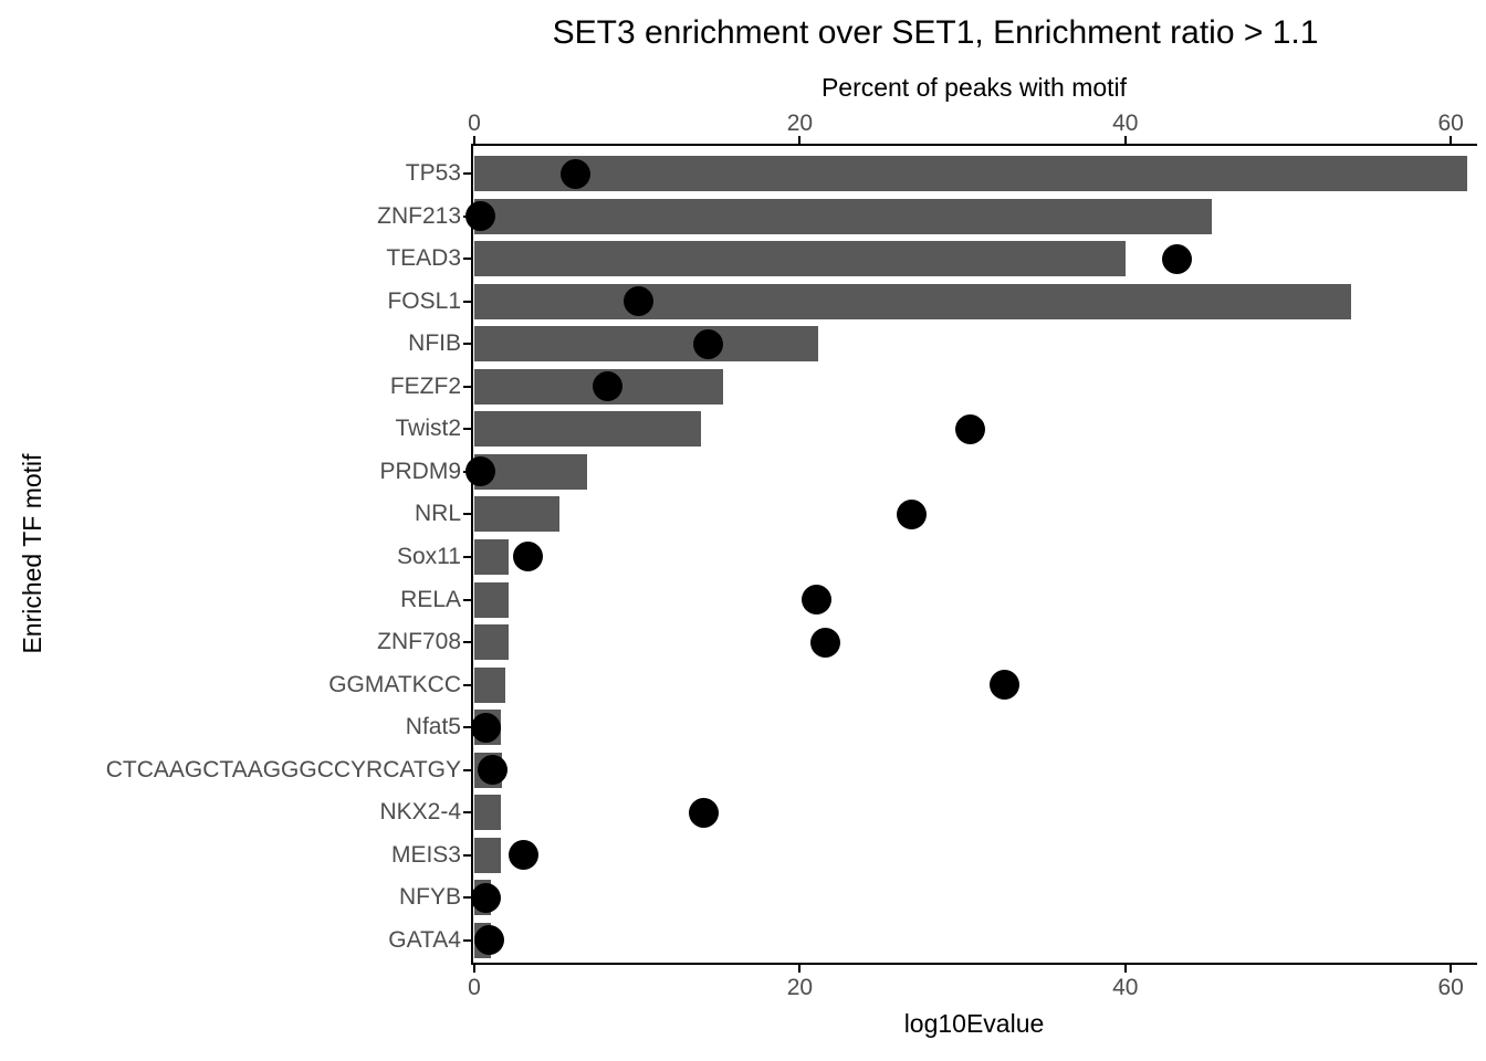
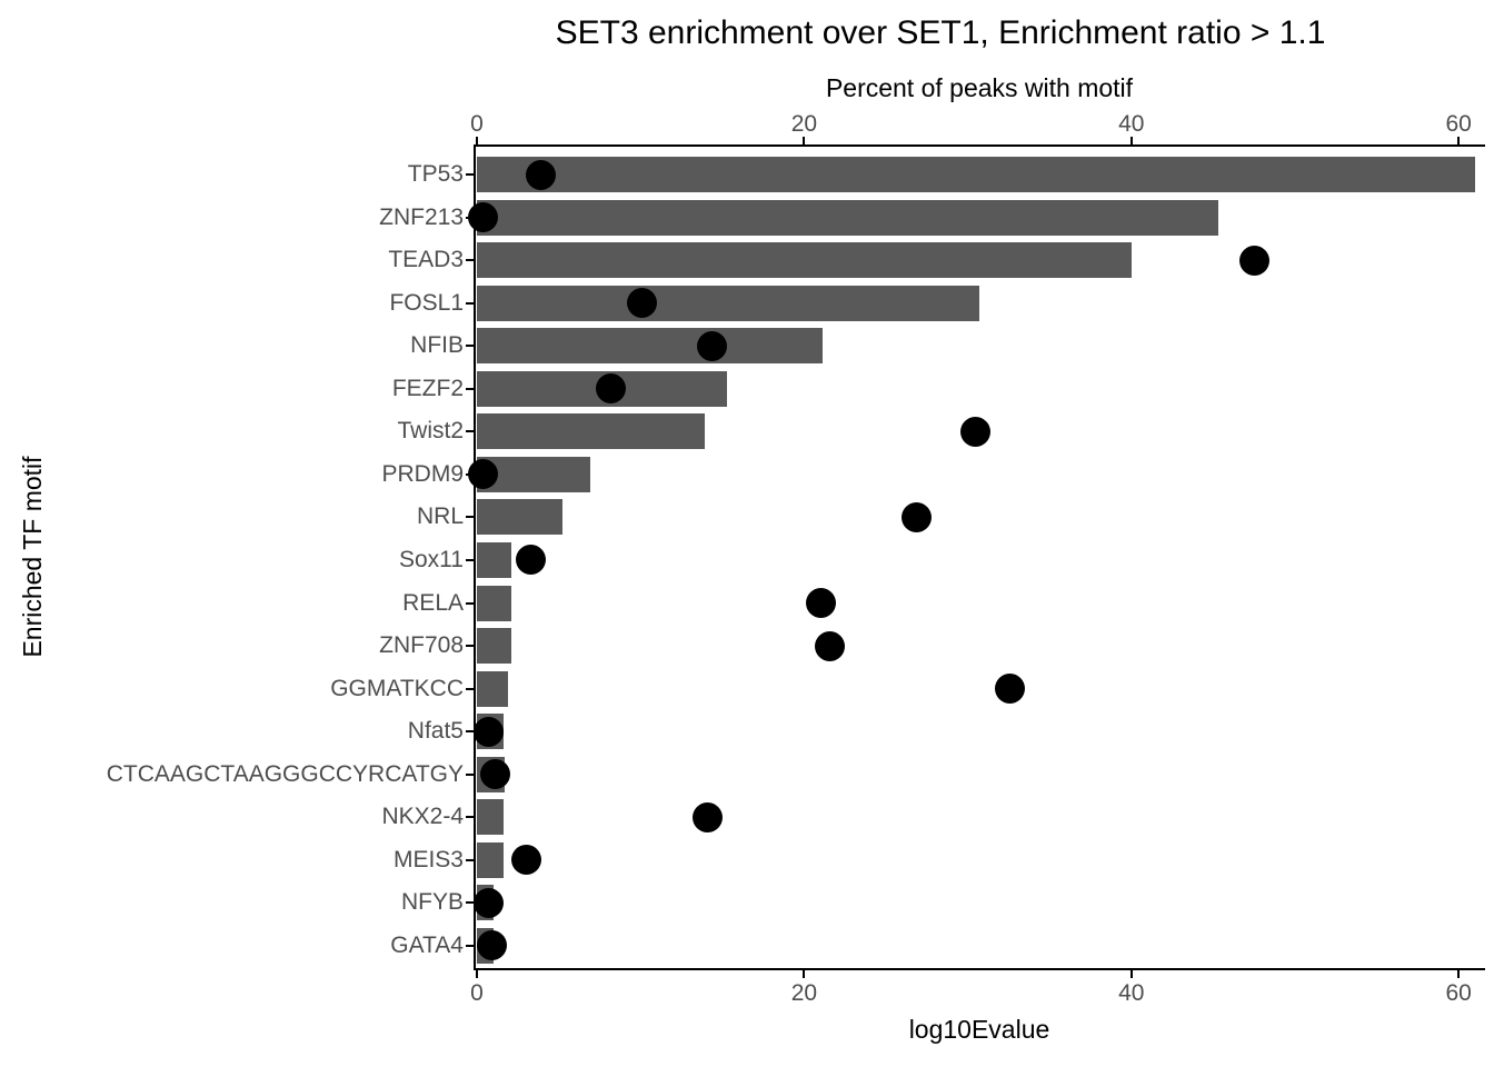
log10Evalue/TP53: 6.2 -> 3.9
log10Evalue/TEAD3: 43.2 -> 47.5
Percent of peaks with motif/FOSL1: 53.9 -> 30.7
